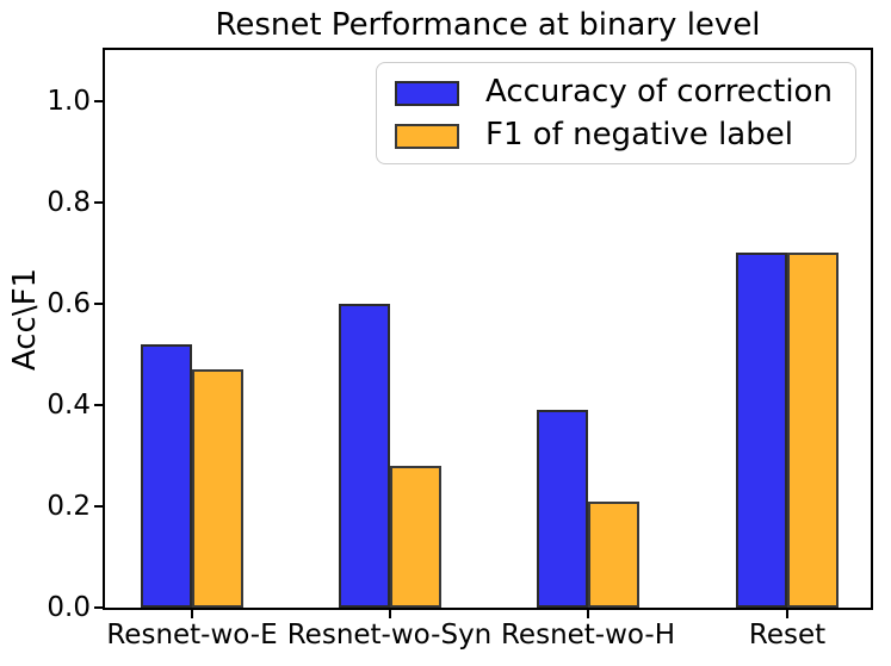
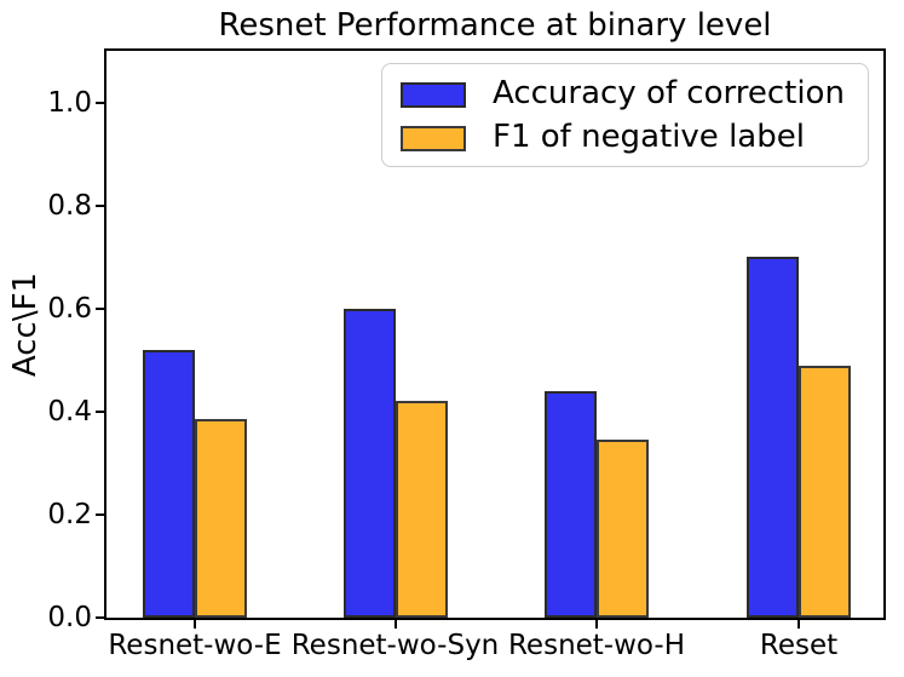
F1 of negative label/Resnet-wo-E: 0.47 -> 0.39
F1 of negative label/Resnet-wo-Syn: 0.28 -> 0.42
Accuracy of correction/Resnet-wo-H: 0.39 -> 0.44
F1 of negative label/Resnet-wo-H: 0.21 -> 0.34
F1 of negative label/Reset: 0.70 -> 0.49
